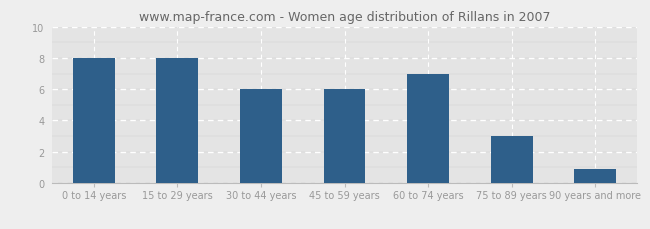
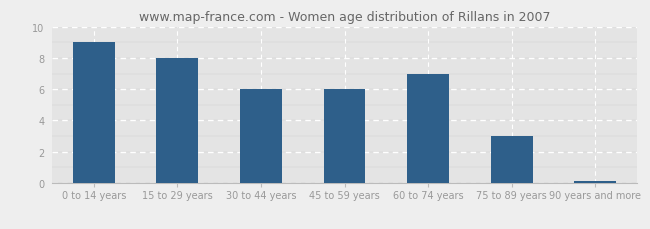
0 to 14 years: 8.0 -> 9.0
90 years and more: 0.9 -> 0.1
